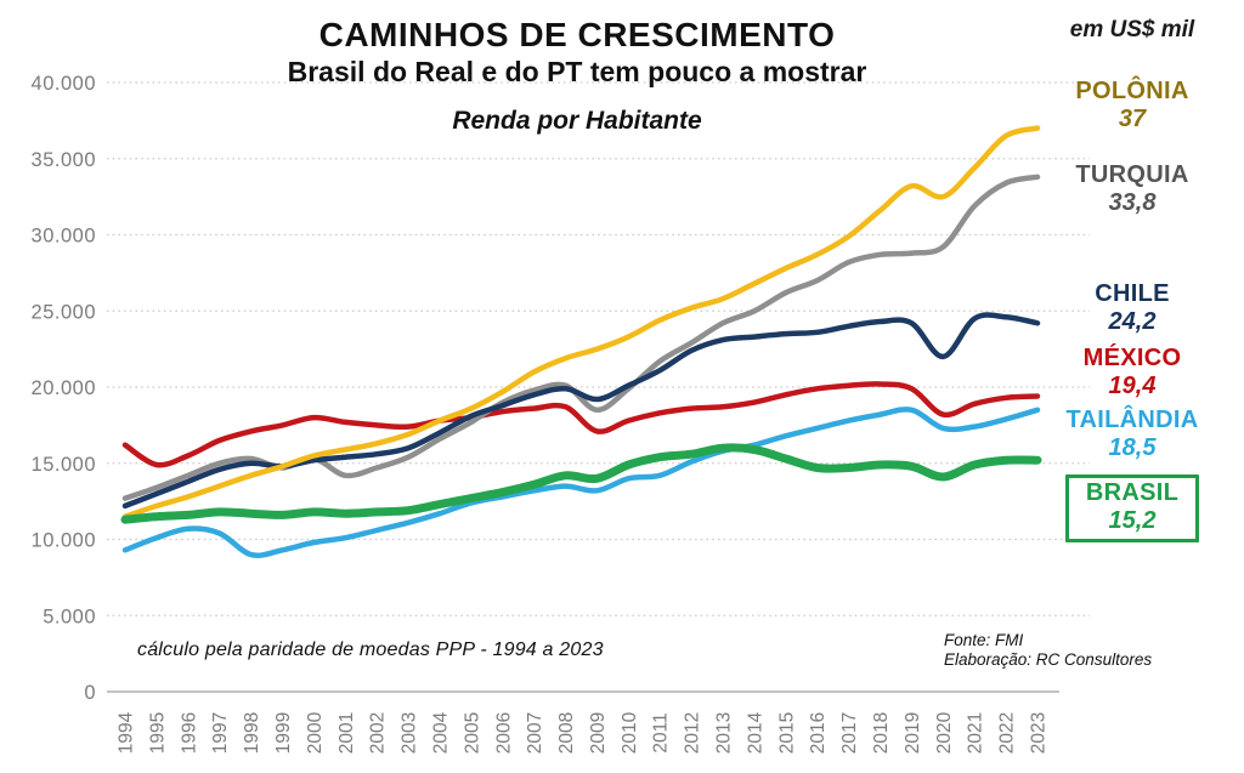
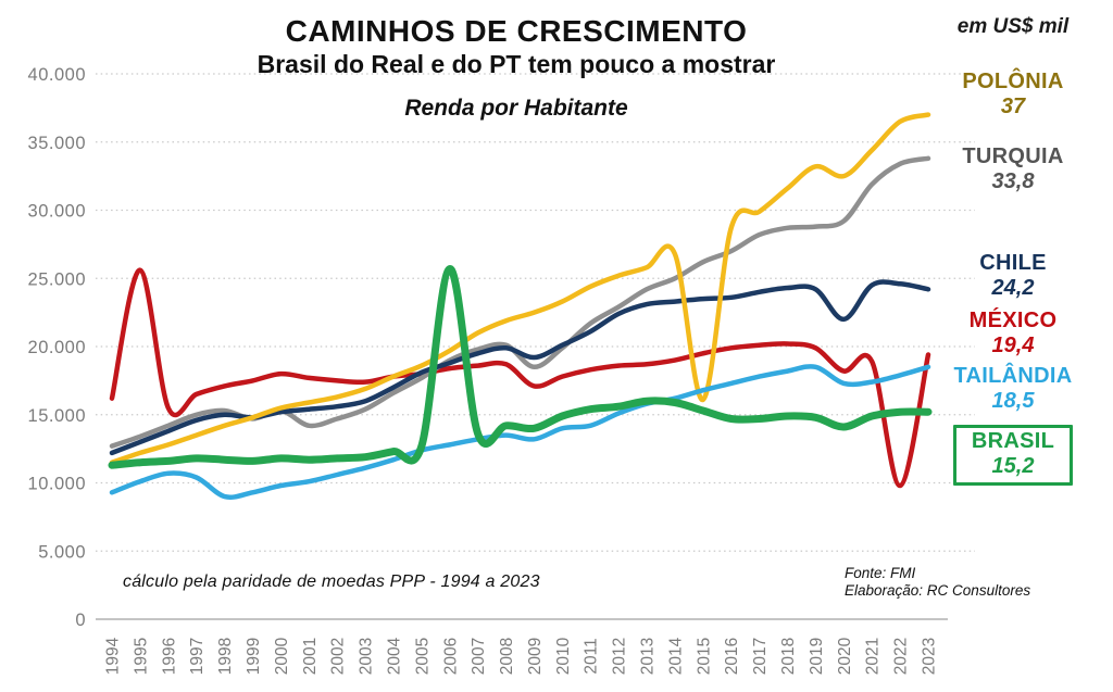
MÉXICO/1995: 14.9 -> 25.6
BRASIL/2006: 13.1 -> 25.7
POLÔNIA/2015: 27.8 -> 16.1
MÉXICO/2022: 19.3 -> 9.8
